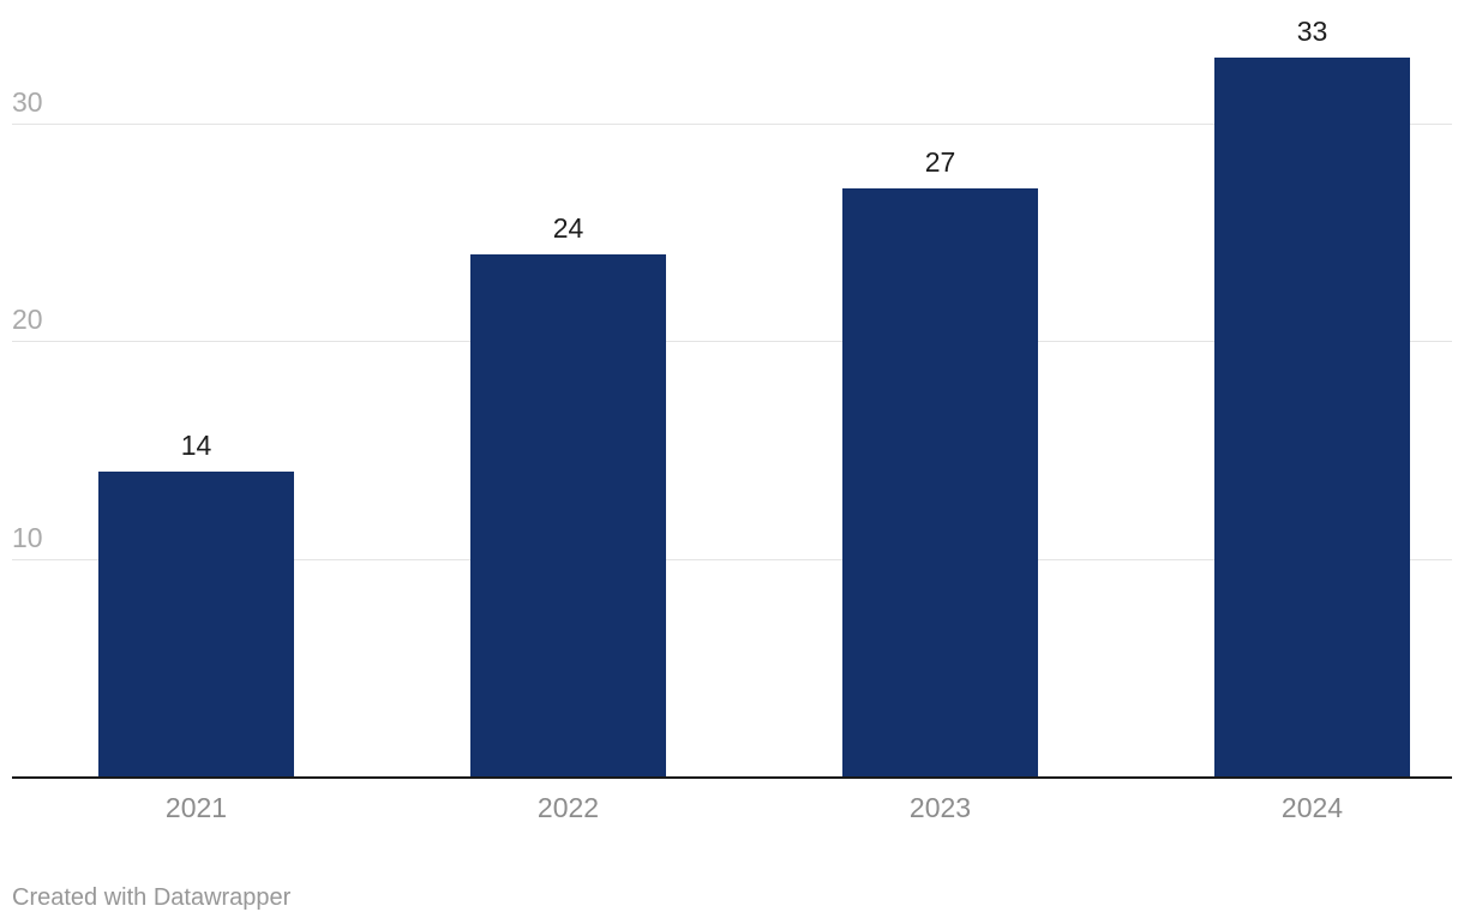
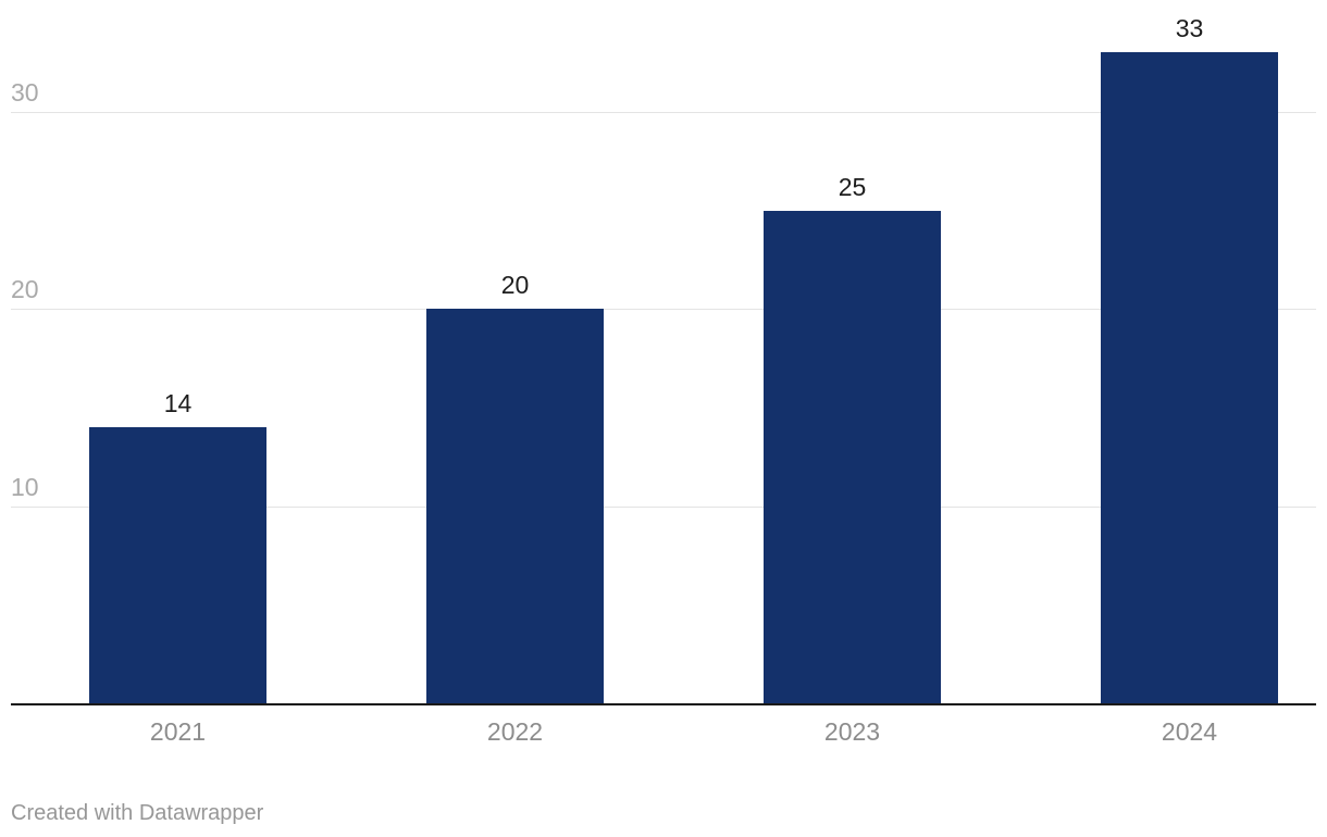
2022: 24 -> 20
2023: 27 -> 25
